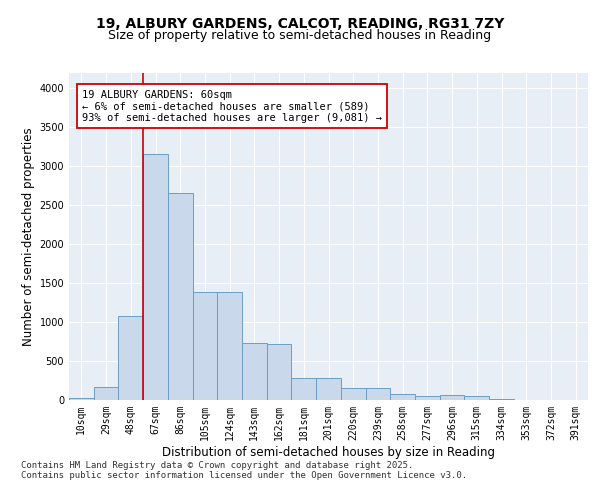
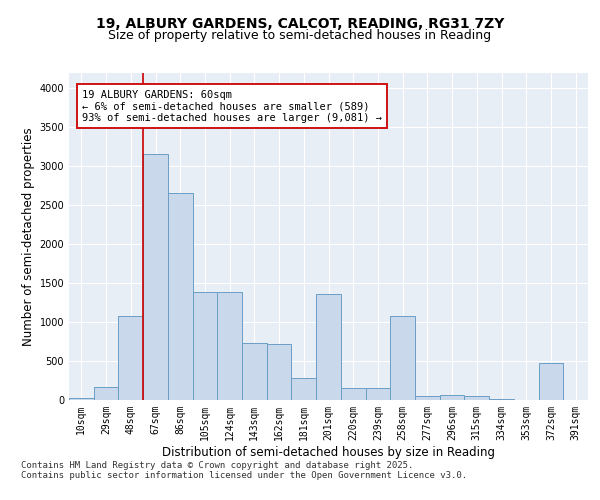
201sqm: 280 -> 1360
258sqm: 80 -> 1080
372sqm: 0 -> 480
